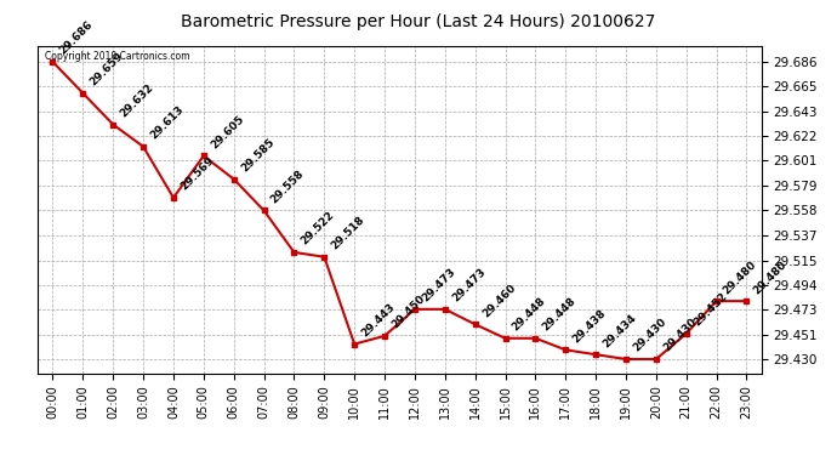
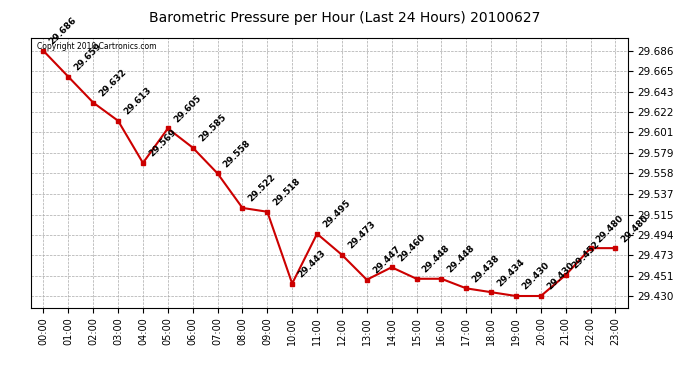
11:00: 29.450 -> 29.495
13:00: 29.473 -> 29.447
